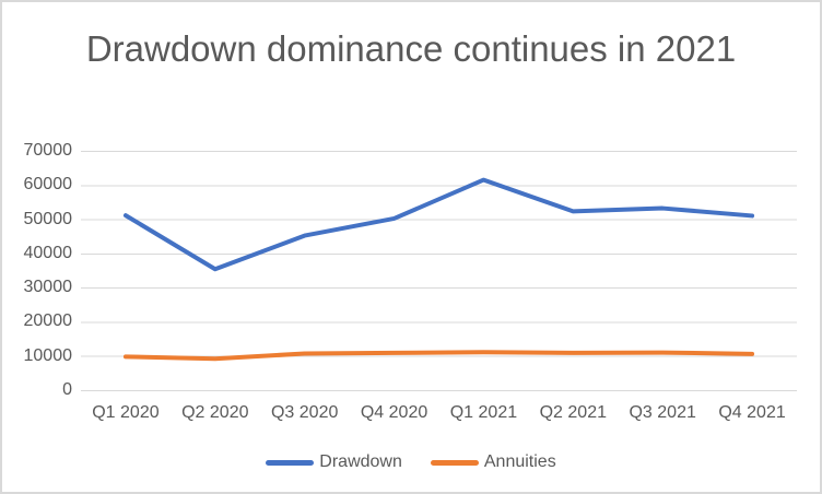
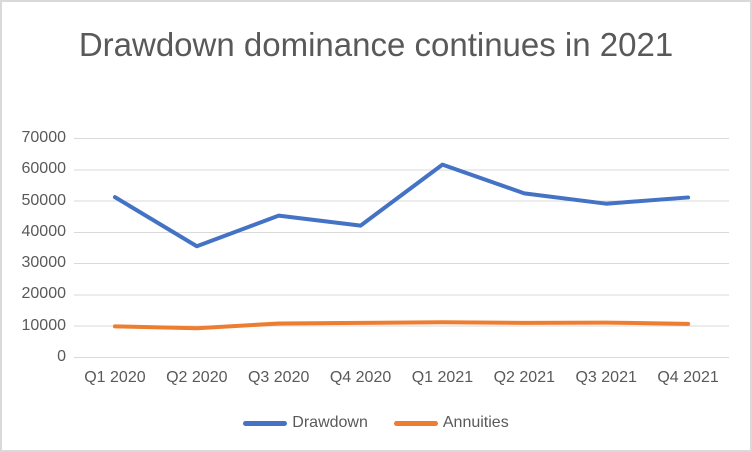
Drawdown/Q4 2020: 50000 -> 42000
Drawdown/Q3 2021: 53000 -> 49000
